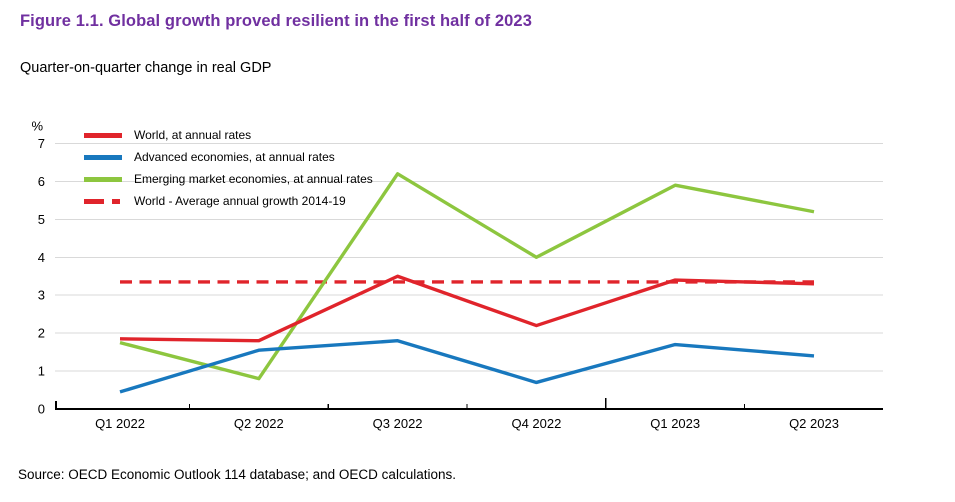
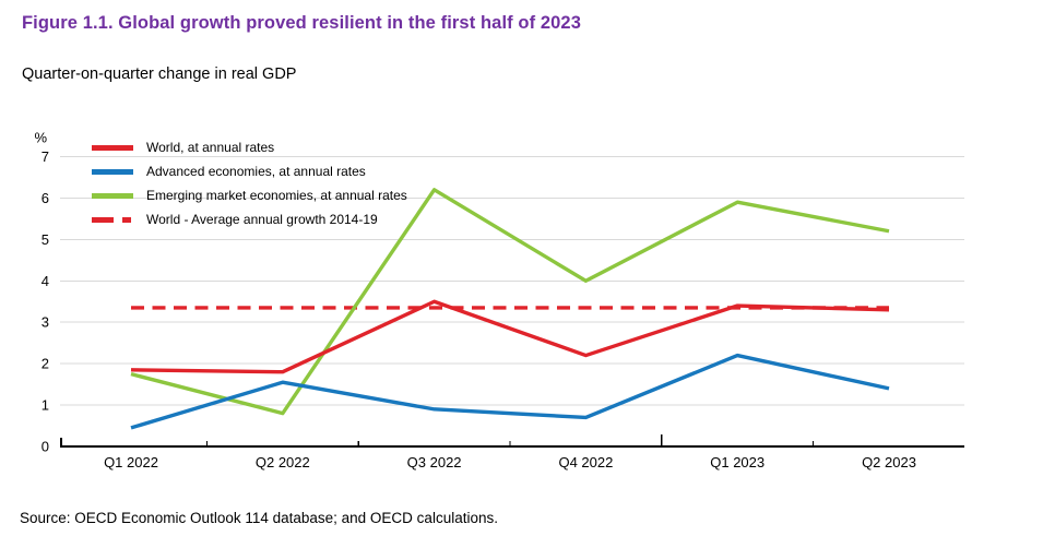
Advanced economies, at annual rates/Q3 2022: 1.8 -> 0.9
Advanced economies, at annual rates/Q1 2023: 1.7 -> 2.2
